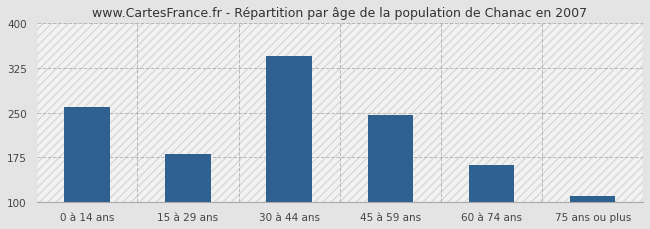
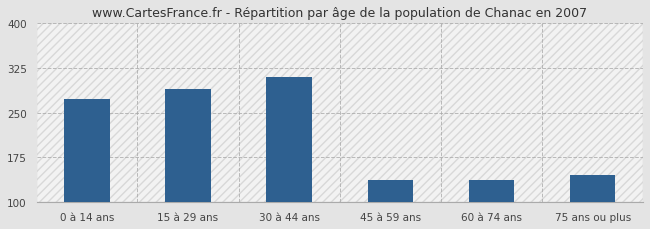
0 à 14 ans: 260 -> 272
15 à 29 ans: 180 -> 290
30 à 44 ans: 345 -> 310
45 à 59 ans: 246 -> 138
60 à 74 ans: 163 -> 138
75 ans ou plus: 110 -> 146
